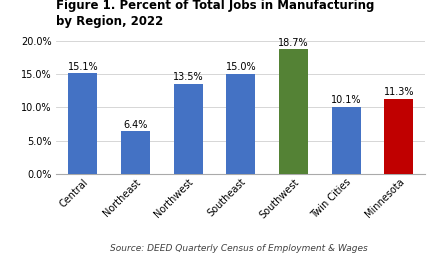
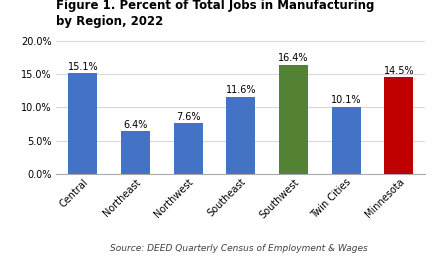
Northwest: 13.5% -> 7.6%
Southeast: 15.0% -> 11.6%
Southwest: 18.7% -> 16.4%
Minnesota: 11.3% -> 14.5%
